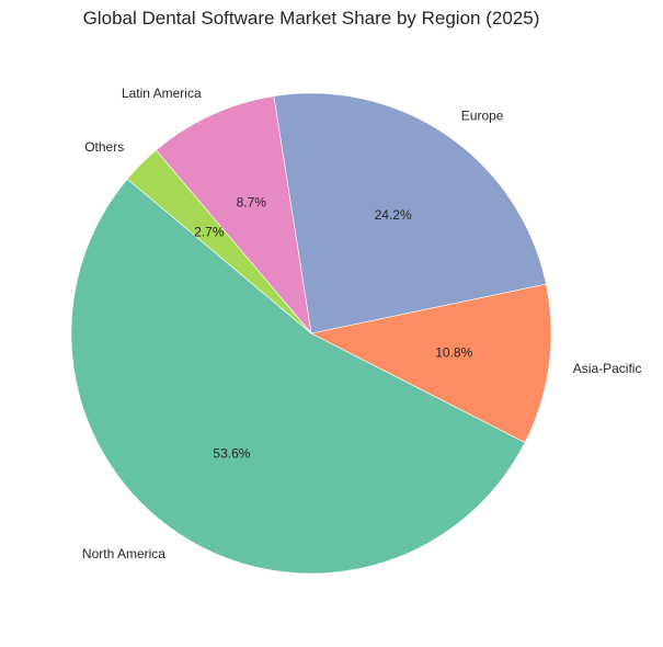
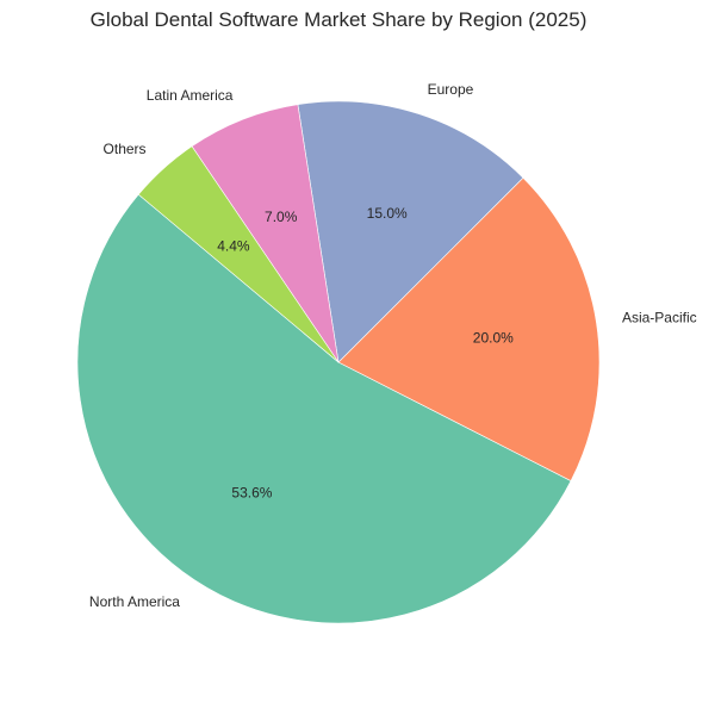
Asia-Pacific: 10.8% -> 20.0%
Europe: 24.2% -> 15.0%
Latin America: 8.7% -> 7.0%
Others: 2.7% -> 4.4%
